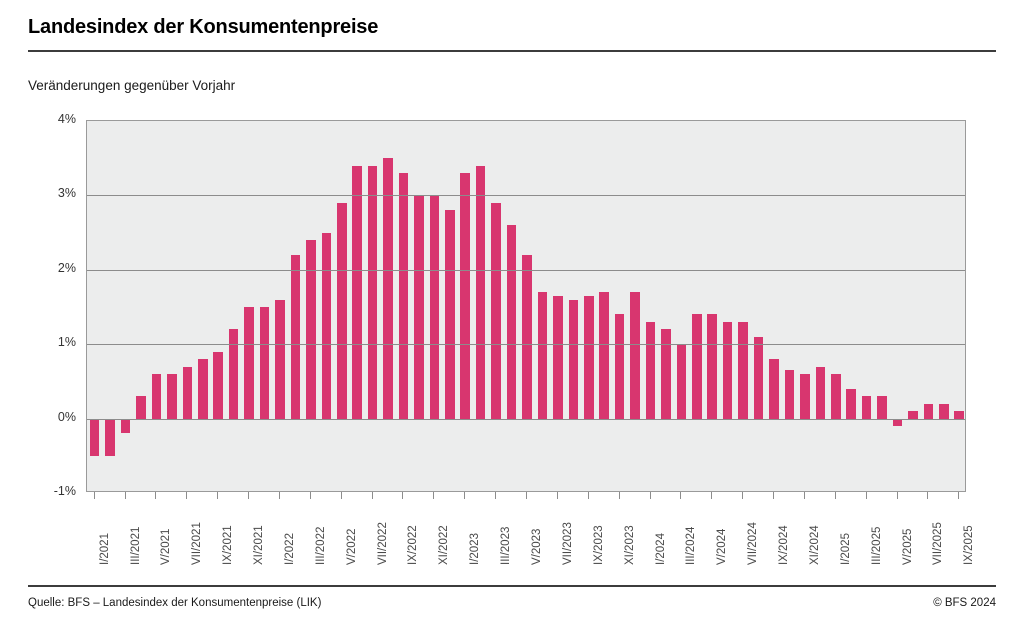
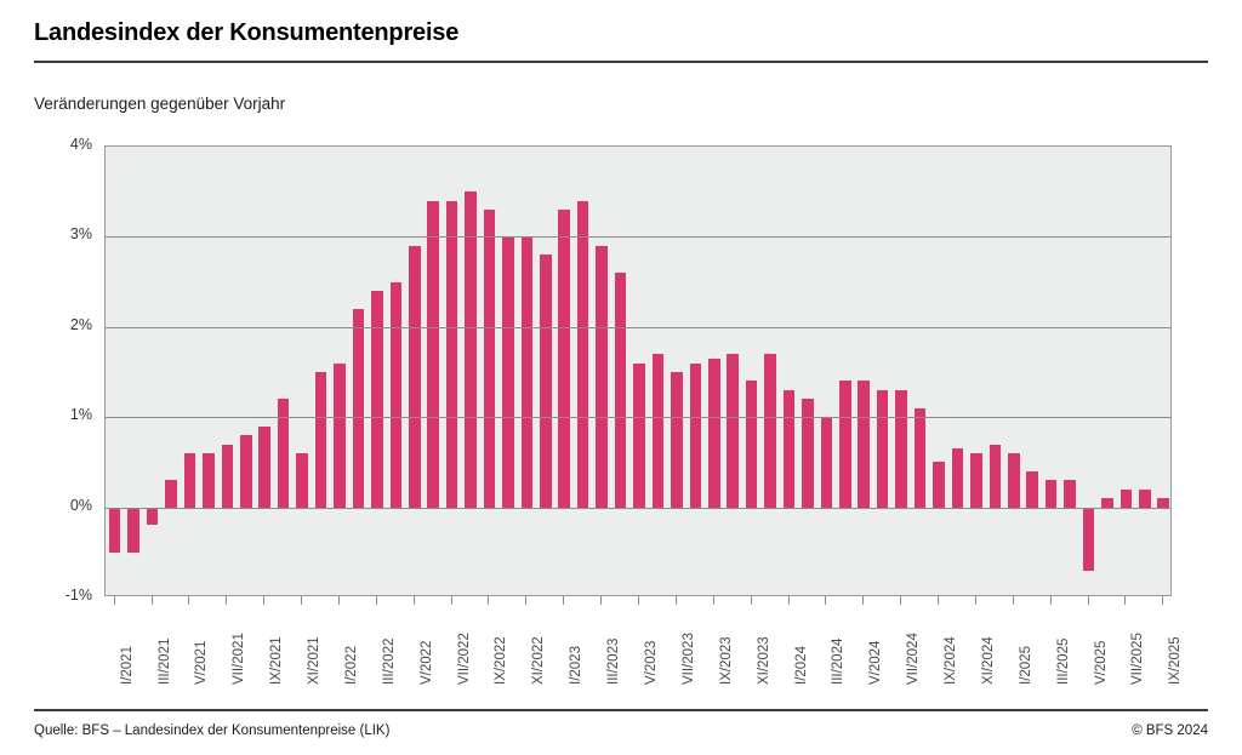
XI/2021: 1.5% -> 0.6%
V/2023: 2.2% -> 1.6%
VII/2023: 1.6% -> 1.5%
IX/2024: 0.8% -> 0.5%
V/2025: -0.1% -> -0.7%
